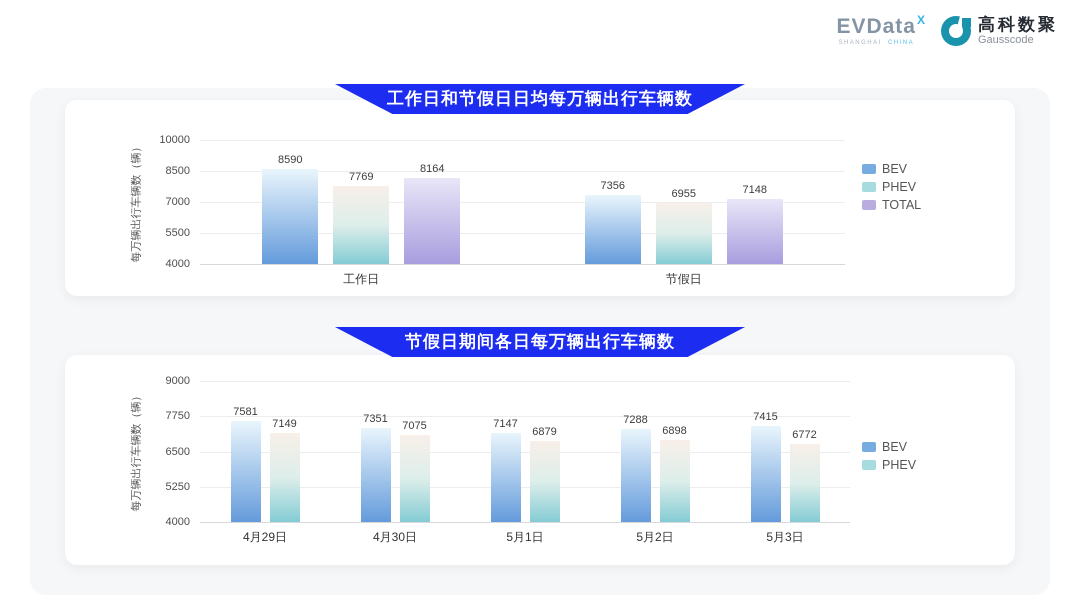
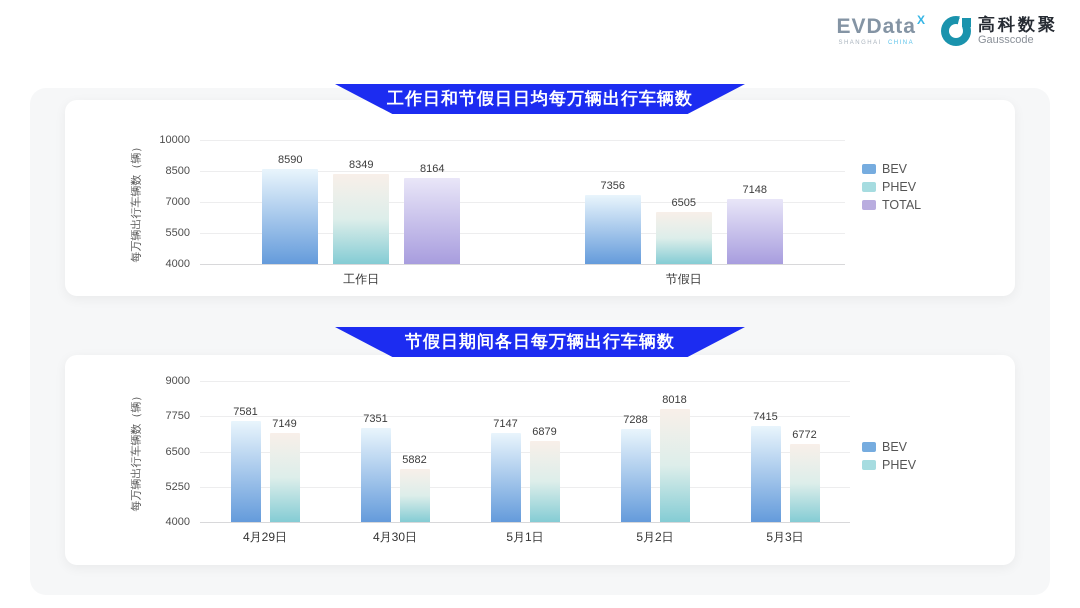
工作日和节假日日均每万辆出行车辆数/PHEV/工作日: 7769 -> 8349
工作日和节假日日均每万辆出行车辆数/PHEV/节假日: 6955 -> 6505
节假日期间各日每万辆出行车辆数/PHEV/4月30日: 7075 -> 5882
节假日期间各日每万辆出行车辆数/PHEV/5月2日: 6898 -> 8018
